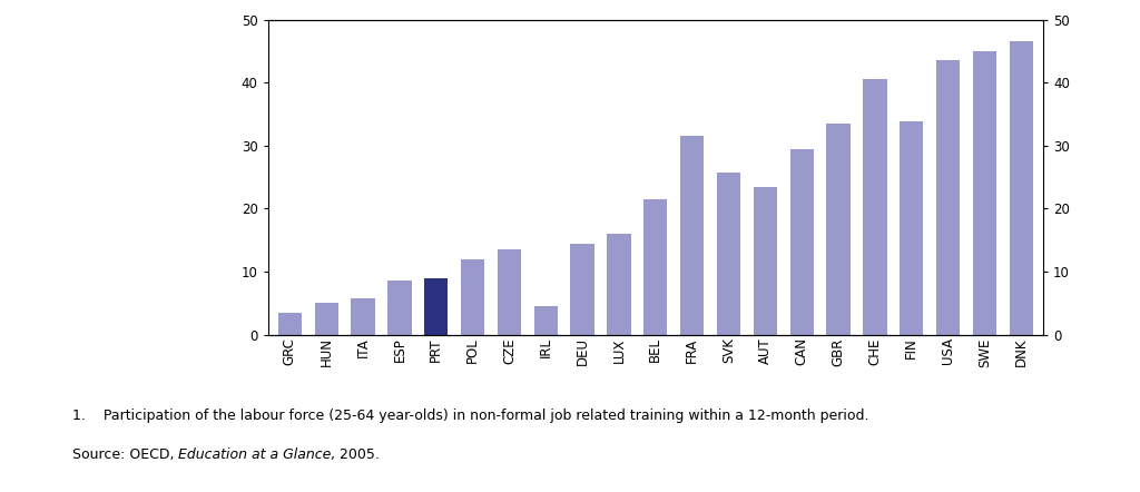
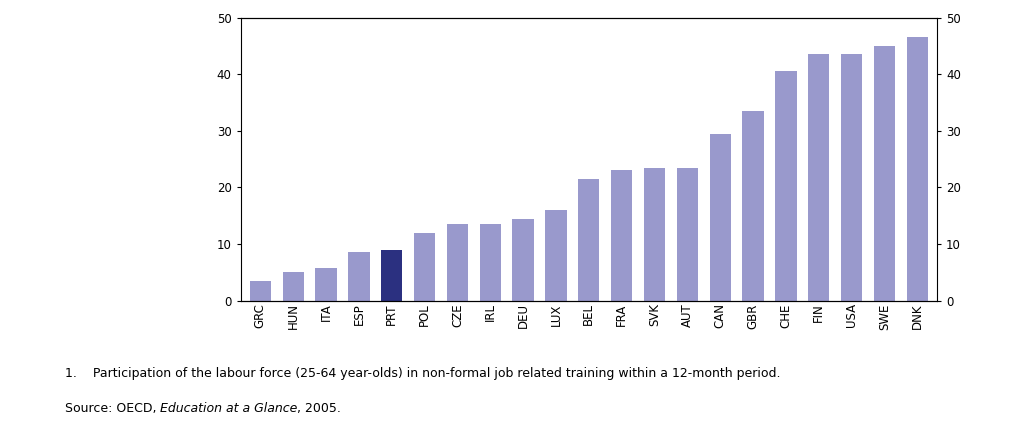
IRL: 4.6 -> 13.5
FRA: 31.6 -> 23.0
SVK: 25.8 -> 23.5
FIN: 33.8 -> 43.5
